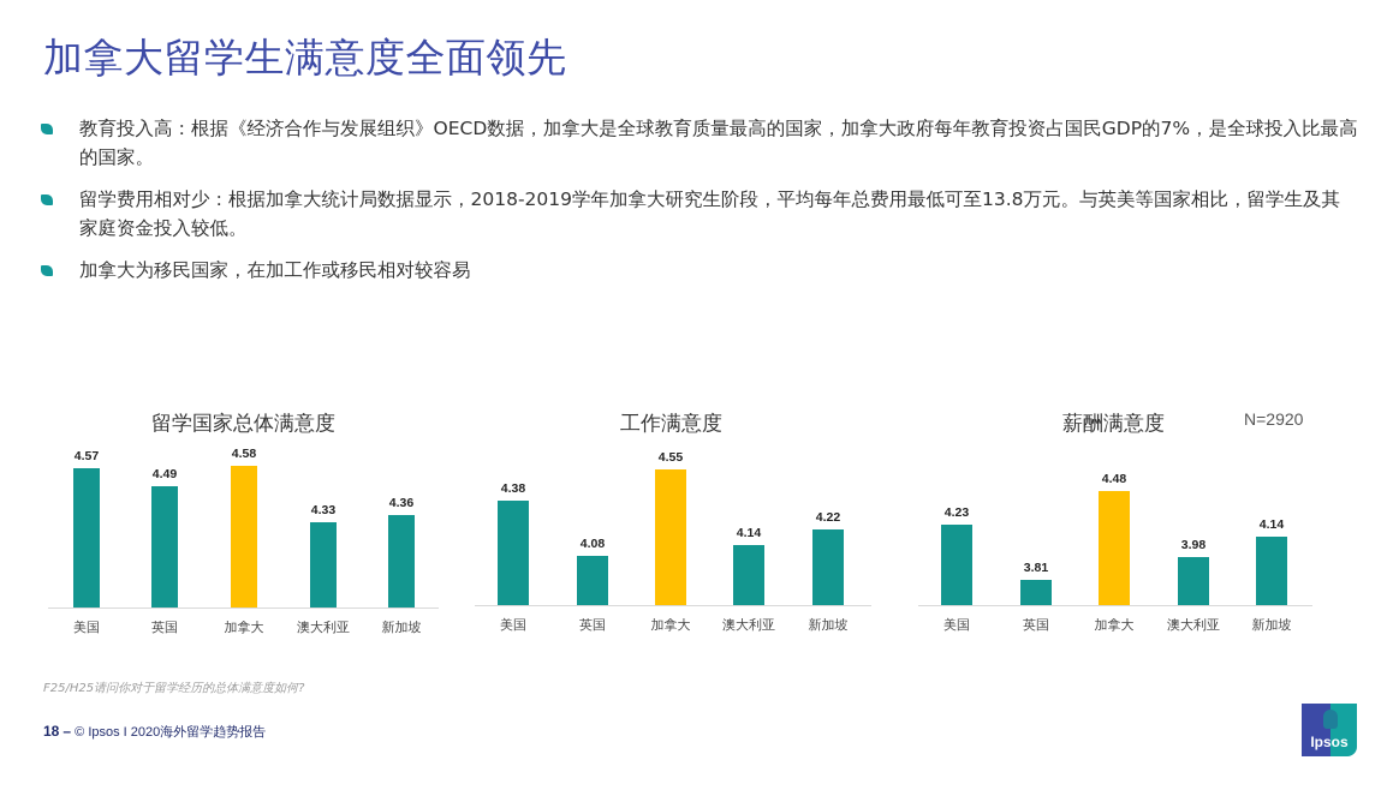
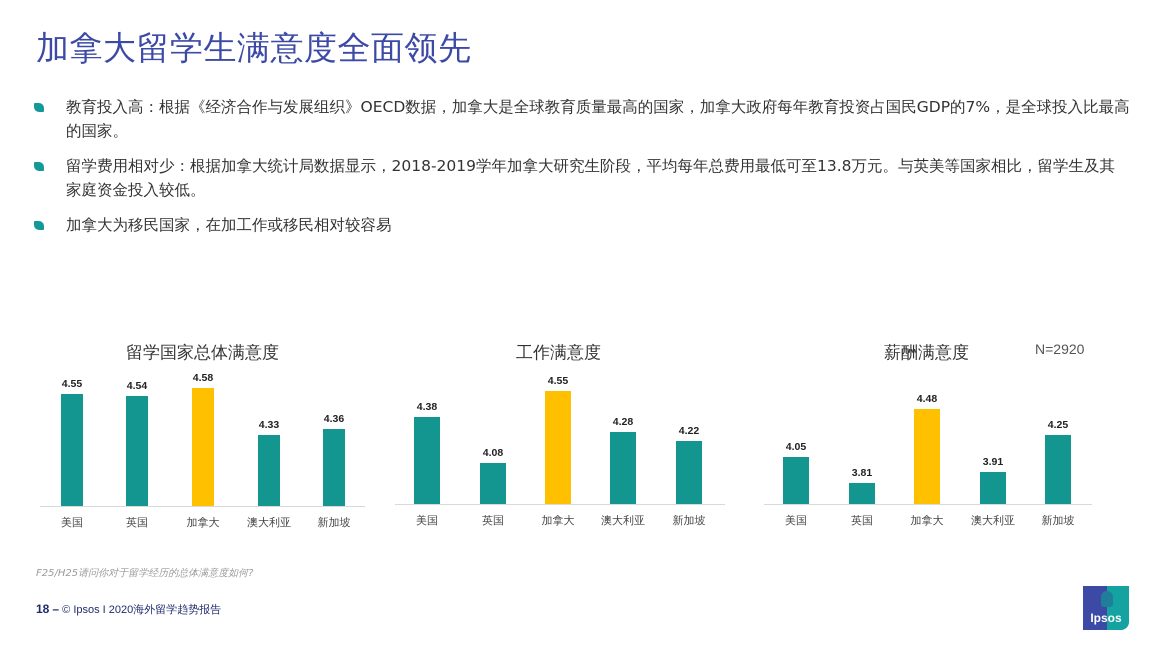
留学国家总体满意度/美国: 4.57 -> 4.55
留学国家总体满意度/英国: 4.49 -> 4.54
工作满意度/澳大利亚: 4.14 -> 4.28
薪酬满意度/美国: 4.23 -> 4.05
薪酬满意度/澳大利亚: 3.98 -> 3.91
薪酬满意度/新加坡: 4.14 -> 4.25
